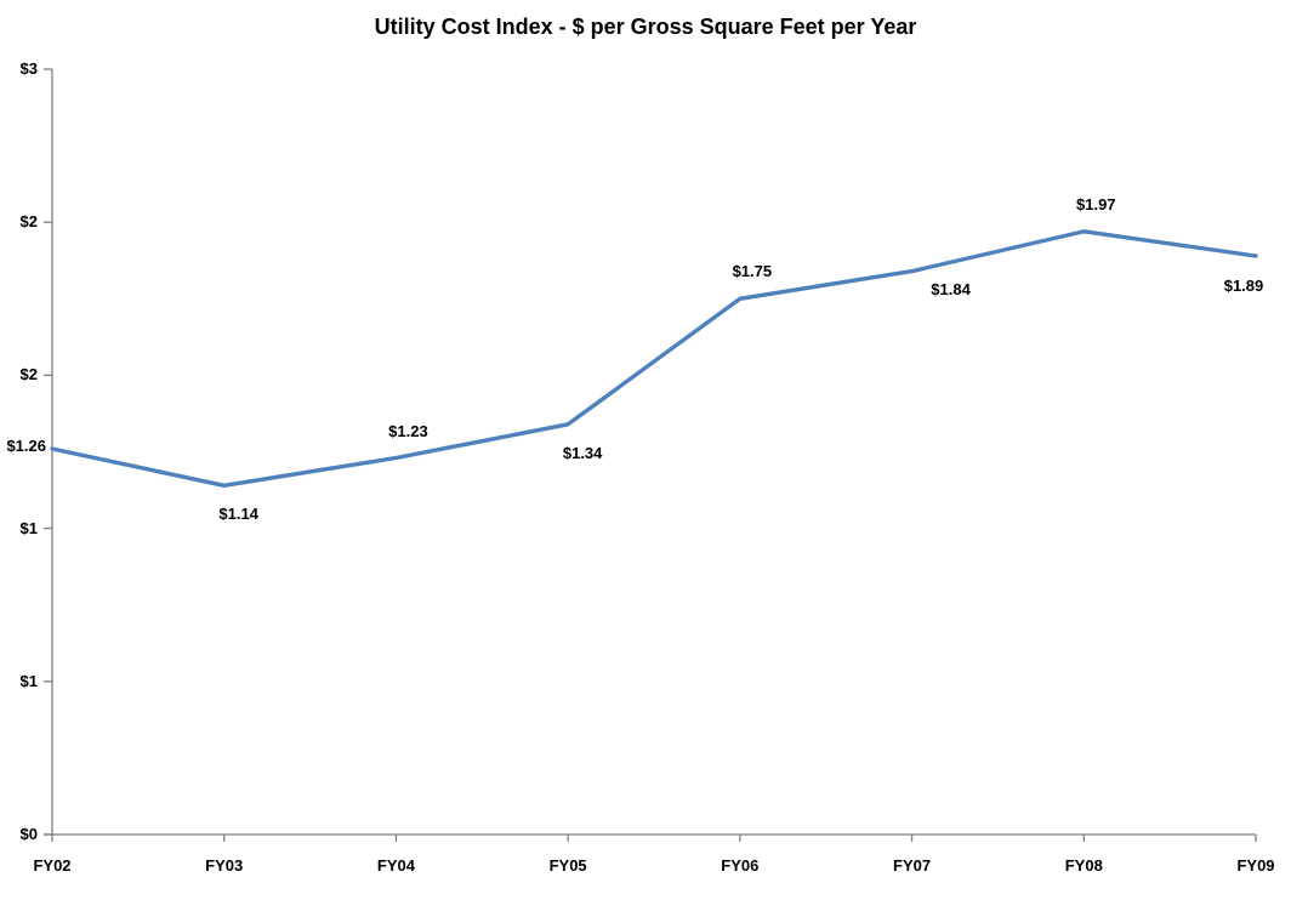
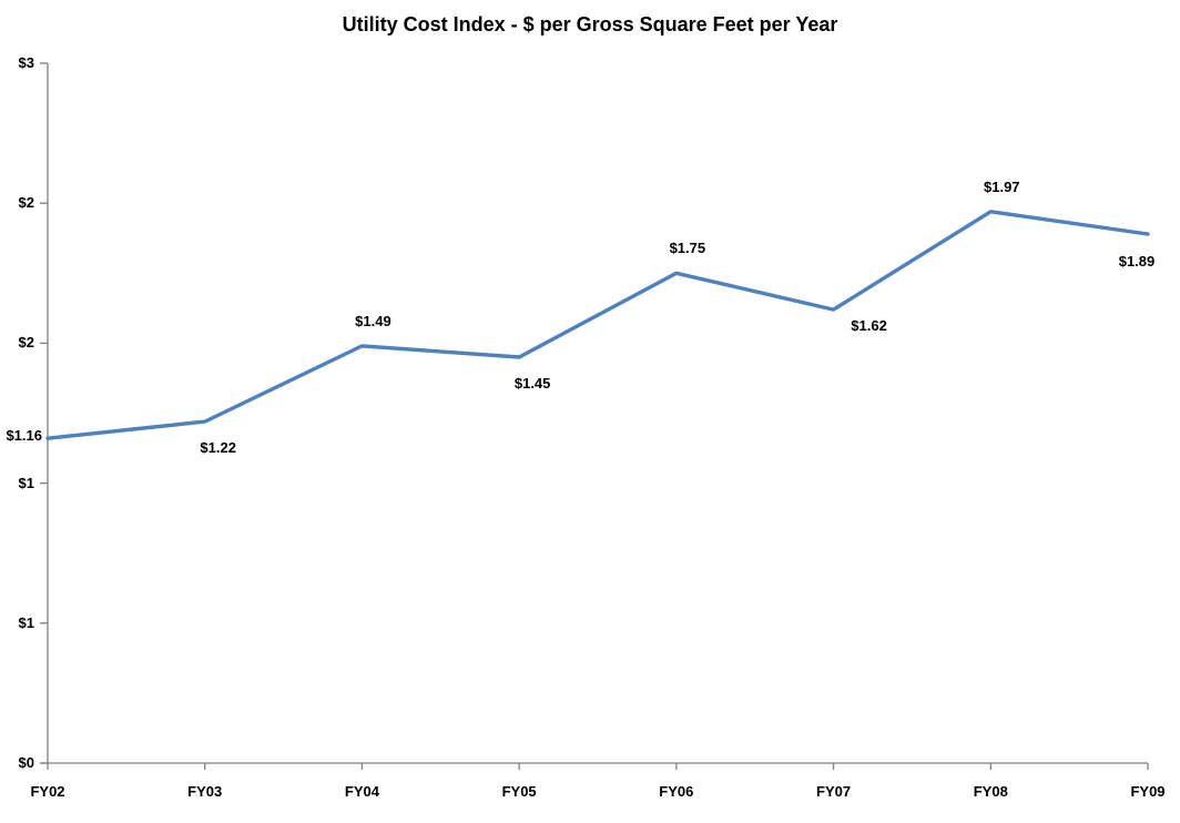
FY02: $1.26 -> $1.16
FY03: $1.14 -> $1.22
FY04: $1.23 -> $1.49
FY05: $1.34 -> $1.45
FY07: $1.84 -> $1.62
